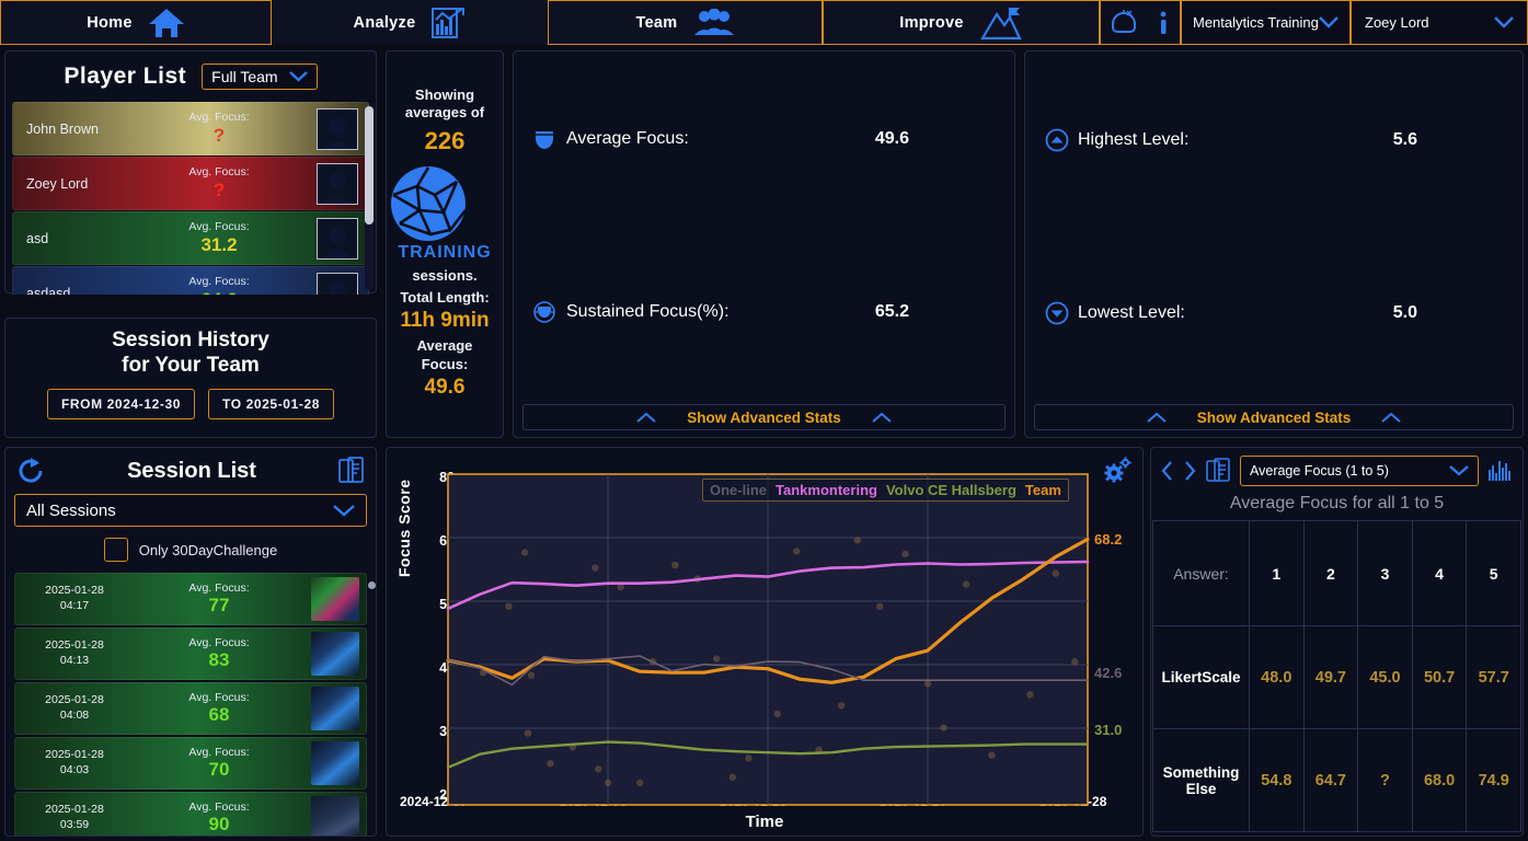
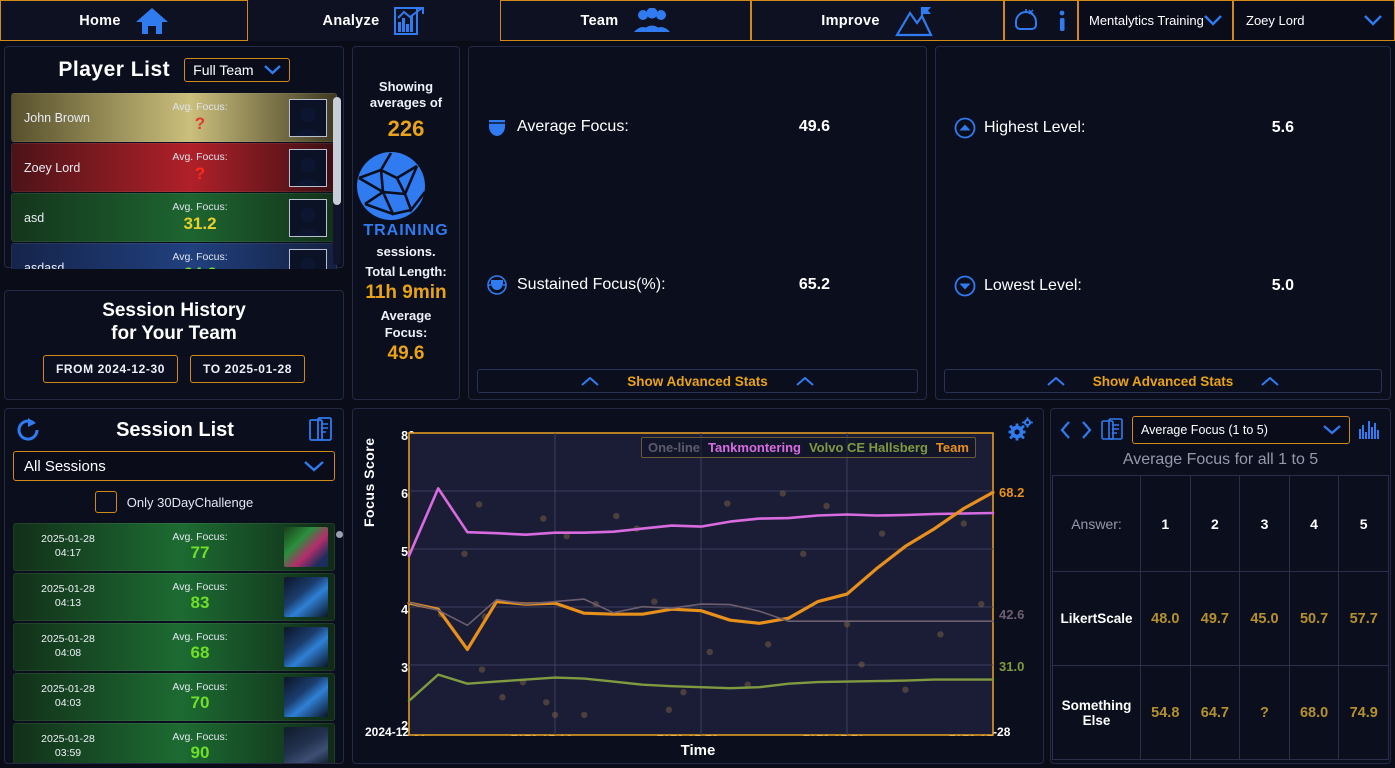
Tankmontering/1: 58 -> 69
Volvo CE Hallsberg/1: 29 -> 32
Team/2: 43 -> 37
